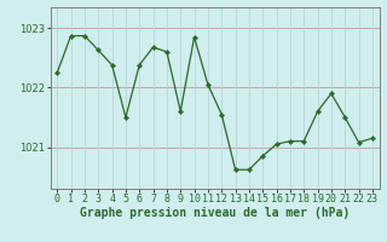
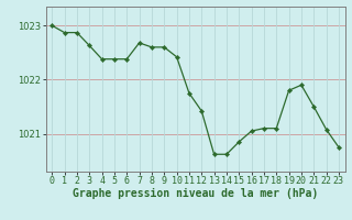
0: 1022.25 -> 1023.00
5: 1021.50 -> 1022.38
9: 1021.60 -> 1022.60
10: 1022.85 -> 1022.42
11: 1022.05 -> 1021.75
12: 1021.55 -> 1021.42
19: 1021.60 -> 1021.80
23: 1021.15 -> 1020.75
